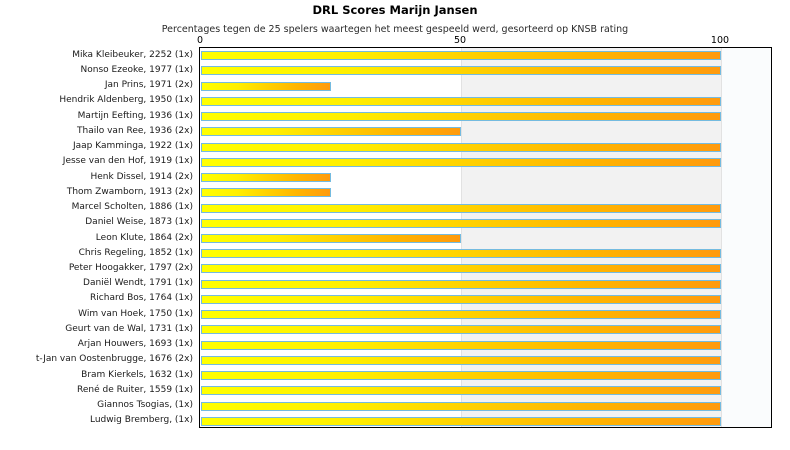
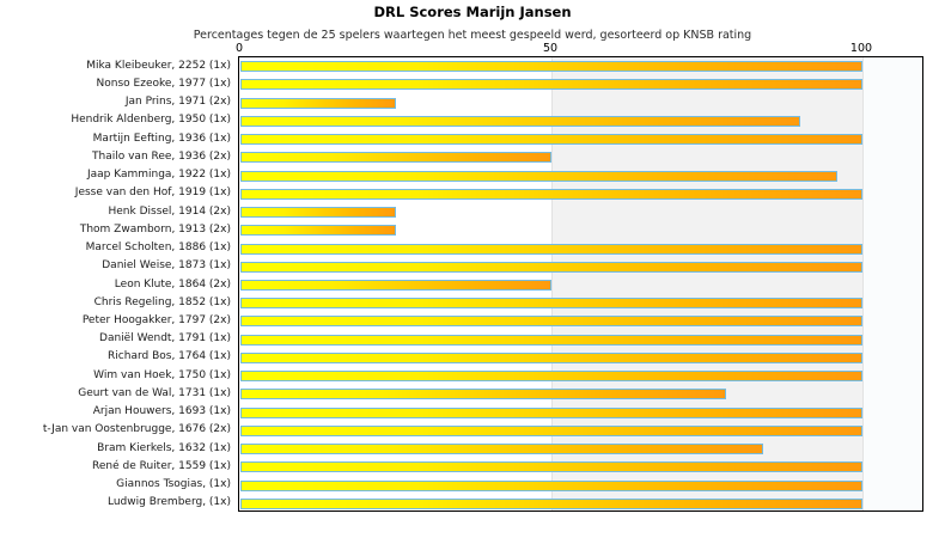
Hendrik Aldenberg, 1950 (1x): 100 -> 90
Jaap Kamminga, 1922 (1x): 100 -> 96
Geurt van de Wal, 1731 (1x): 100 -> 78
Bram Kierkels, 1632 (1x): 100 -> 84
